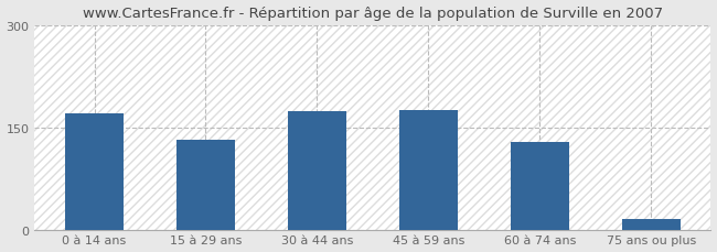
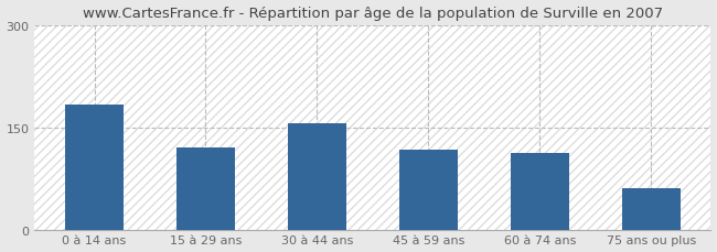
0 à 14 ans: 170 -> 184
15 à 29 ans: 132 -> 120
30 à 44 ans: 173 -> 156
45 à 59 ans: 176 -> 118
60 à 74 ans: 129 -> 112
75 ans ou plus: 15 -> 60
